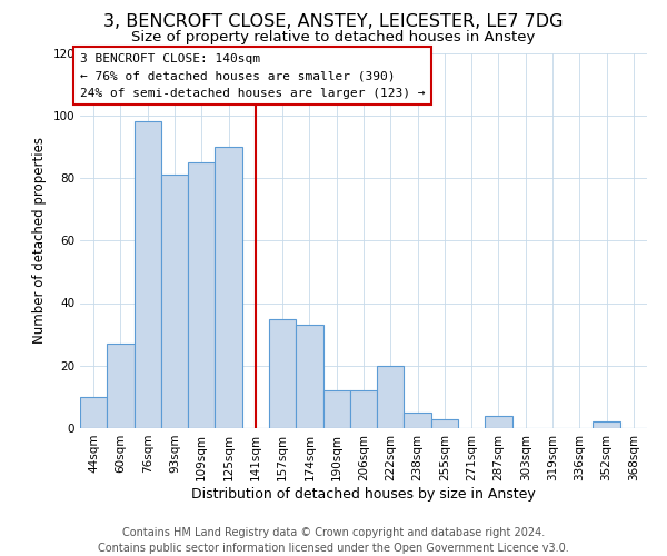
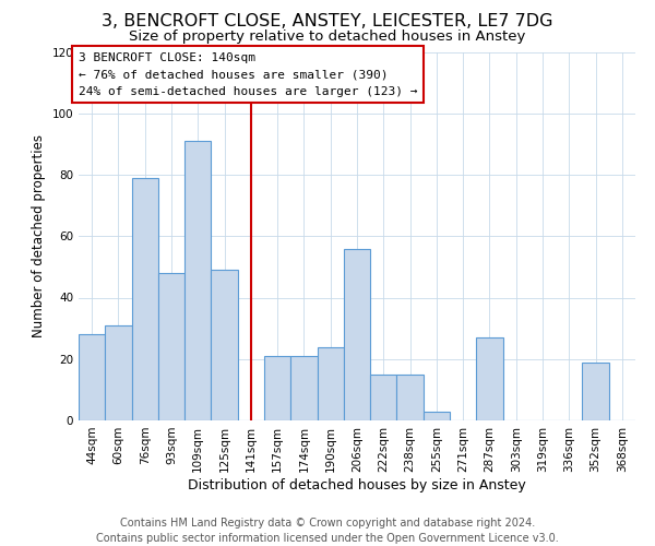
44sqm: 10 -> 28
60sqm: 27 -> 31
76sqm: 98 -> 79
93sqm: 81 -> 48
109sqm: 85 -> 91
125sqm: 90 -> 49
157sqm: 35 -> 21
174sqm: 33 -> 21
190sqm: 12 -> 24
206sqm: 12 -> 56
222sqm: 20 -> 15
238sqm: 5 -> 15
287sqm: 4 -> 27
352sqm: 2 -> 19
